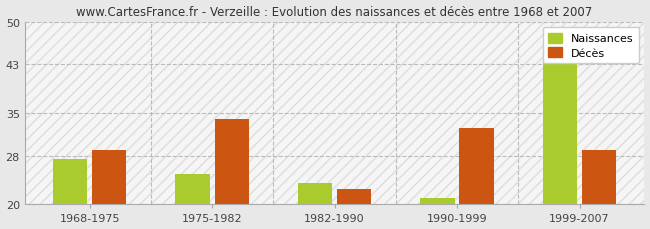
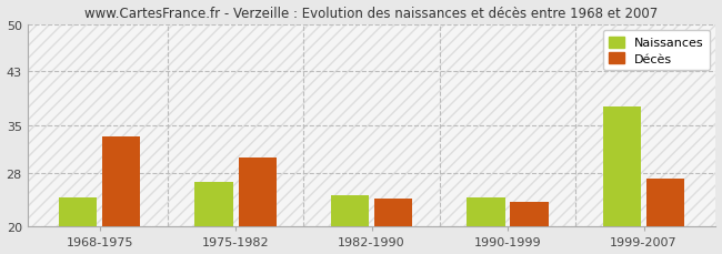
Naissances/1968-1975: 27.5 -> 24.4
Décès/1968-1975: 29.0 -> 33.4
Naissances/1975-1982: 25.0 -> 26.6
Décès/1975-1982: 34.0 -> 30.2
Naissances/1982-1990: 23.5 -> 24.6
Décès/1982-1990: 22.5 -> 24.2
Naissances/1990-1999: 21.0 -> 24.4
Décès/1990-1999: 32.5 -> 23.6
Naissances/1999-2007: 43.5 -> 37.8
Décès/1999-2007: 29.0 -> 27.2
